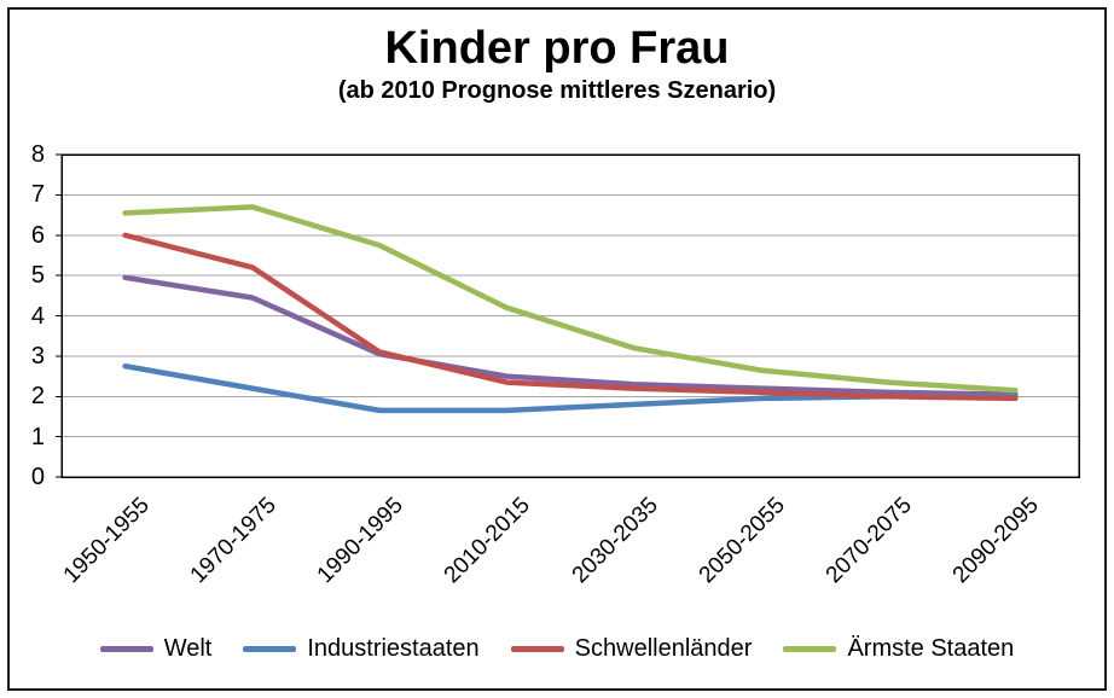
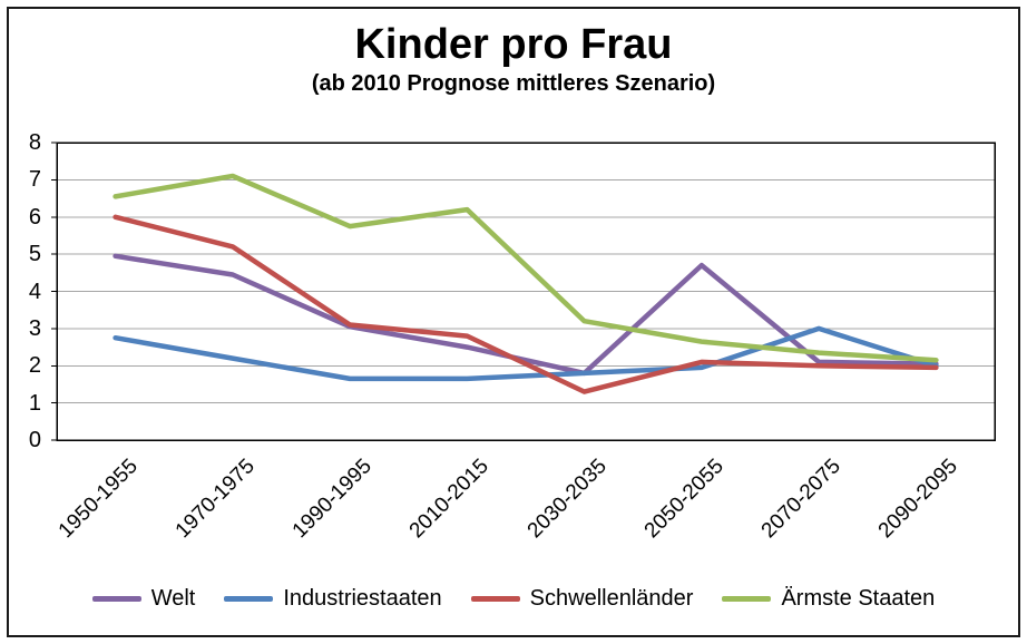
Ärmste Staaten/1970-1975: 6.7 -> 7.1
Schwellenländer/2010-2015: 2.4 -> 2.8
Ärmste Staaten/2010-2015: 4.2 -> 6.2
Welt/2030-2035: 2.3 -> 1.8
Schwellenländer/2030-2035: 2.2 -> 1.3
Welt/2050-2055: 2.2 -> 4.7
Industriestaaten/2070-2075: 2.0 -> 3.0
